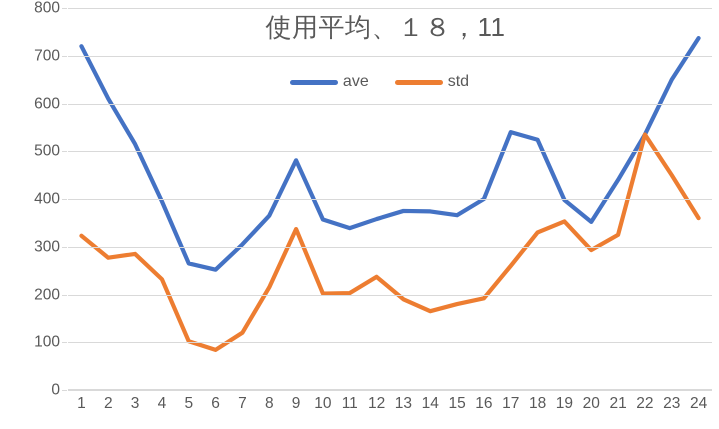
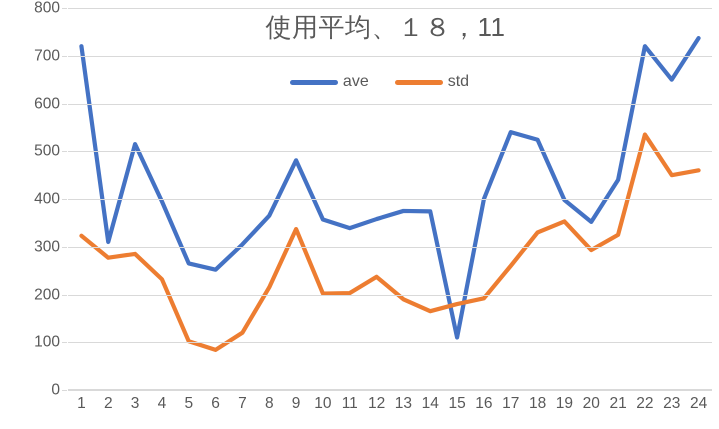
ave/2: 610 -> 310
ave/15: 370 -> 110
ave/22: 540 -> 720
std/24: 360 -> 460
